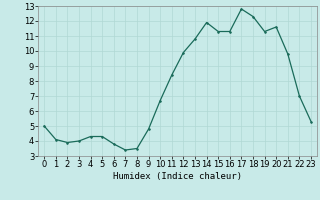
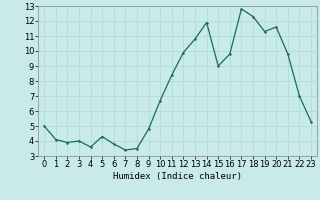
4: 4.3 -> 3.6
15: 11.3 -> 9.0
16: 11.3 -> 9.8
